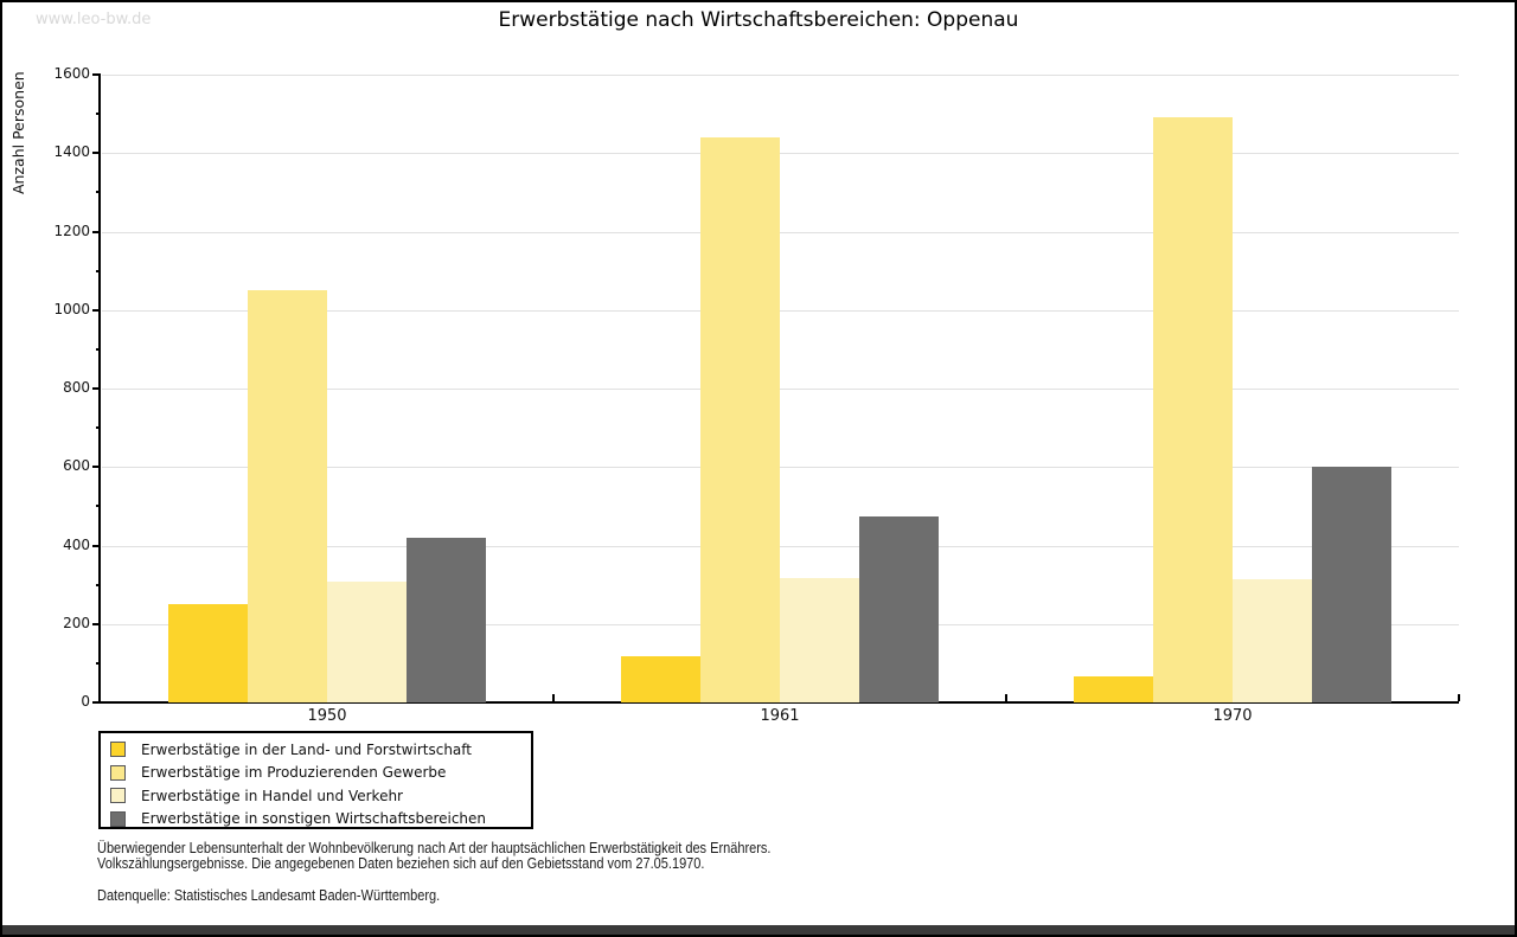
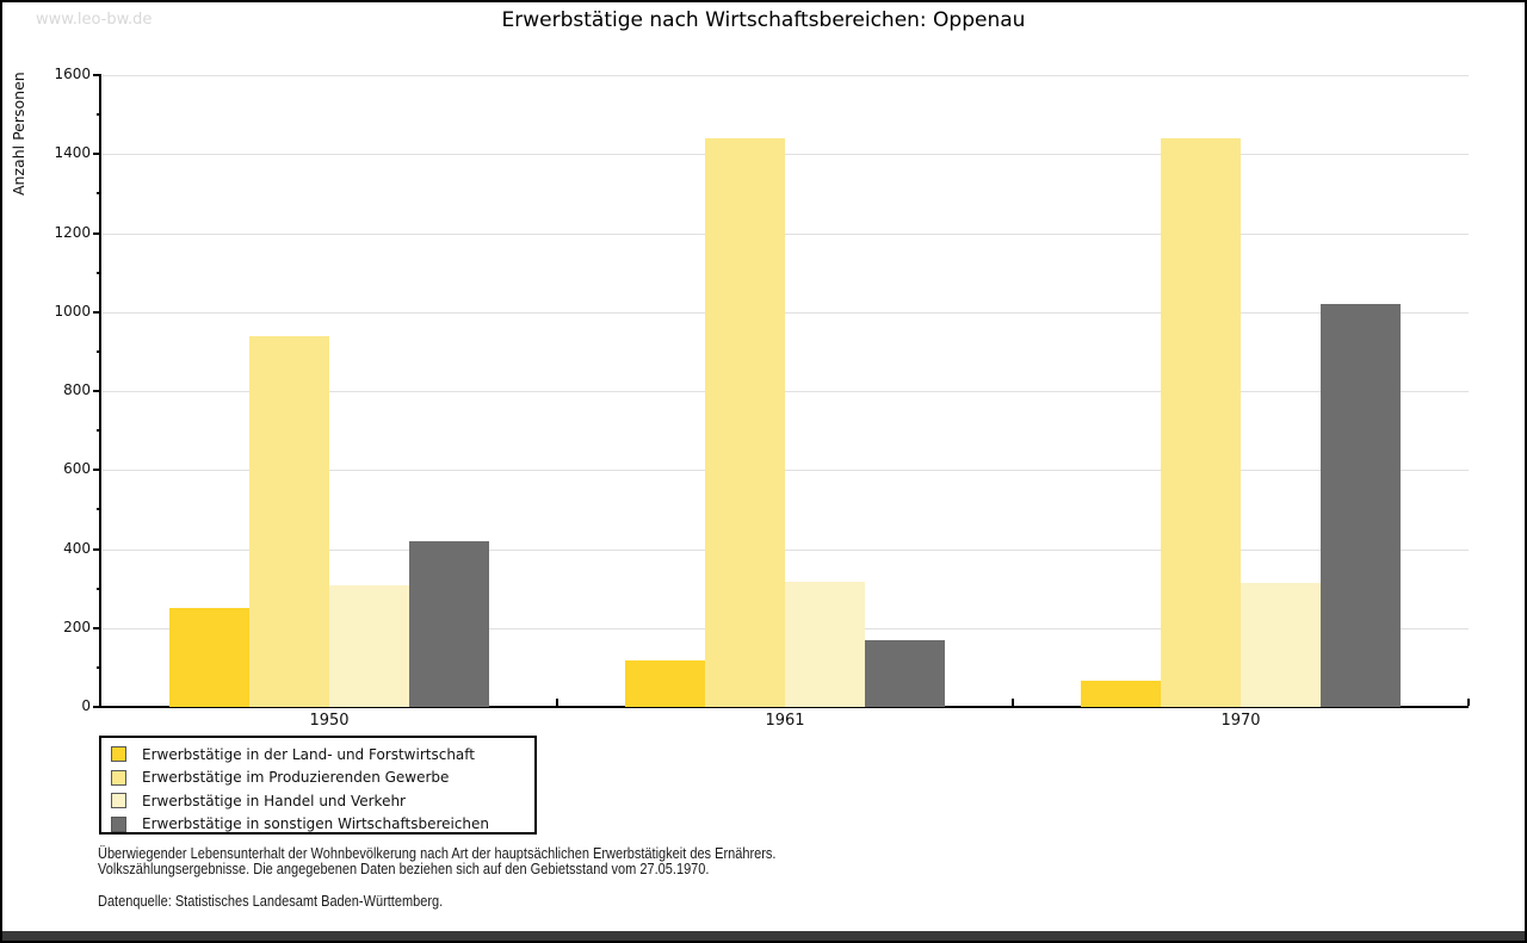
Erwerbstätige im Produzierenden Gewerbe/1950: 1050 -> 940
Erwerbstätige in sonstigen Wirtschaftsbereichen/1961: 470 -> 170
Erwerbstätige im Produzierenden Gewerbe/1970: 1490 -> 1440
Erwerbstätige in sonstigen Wirtschaftsbereichen/1970: 600 -> 1020
